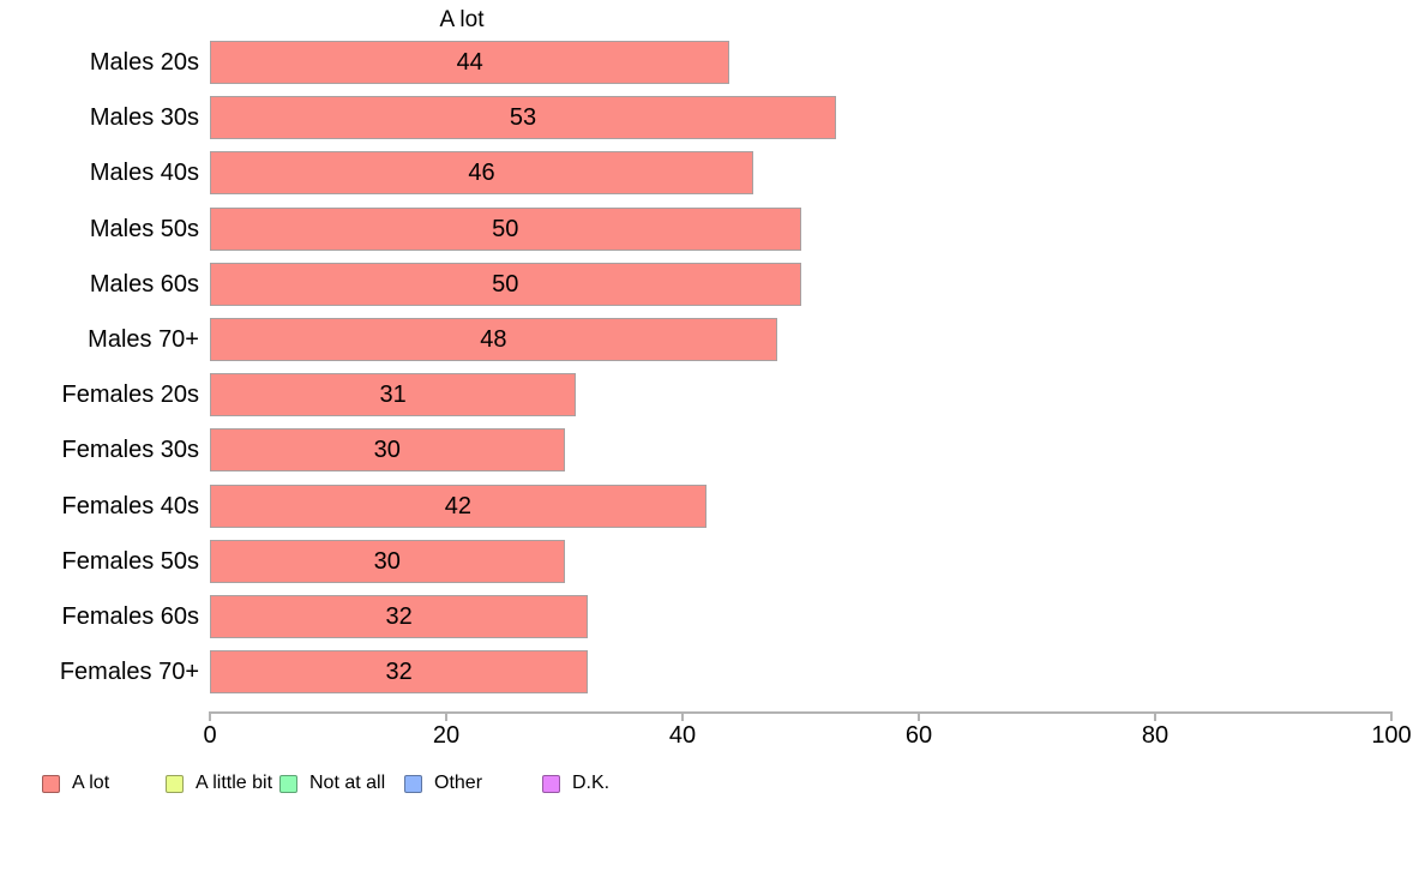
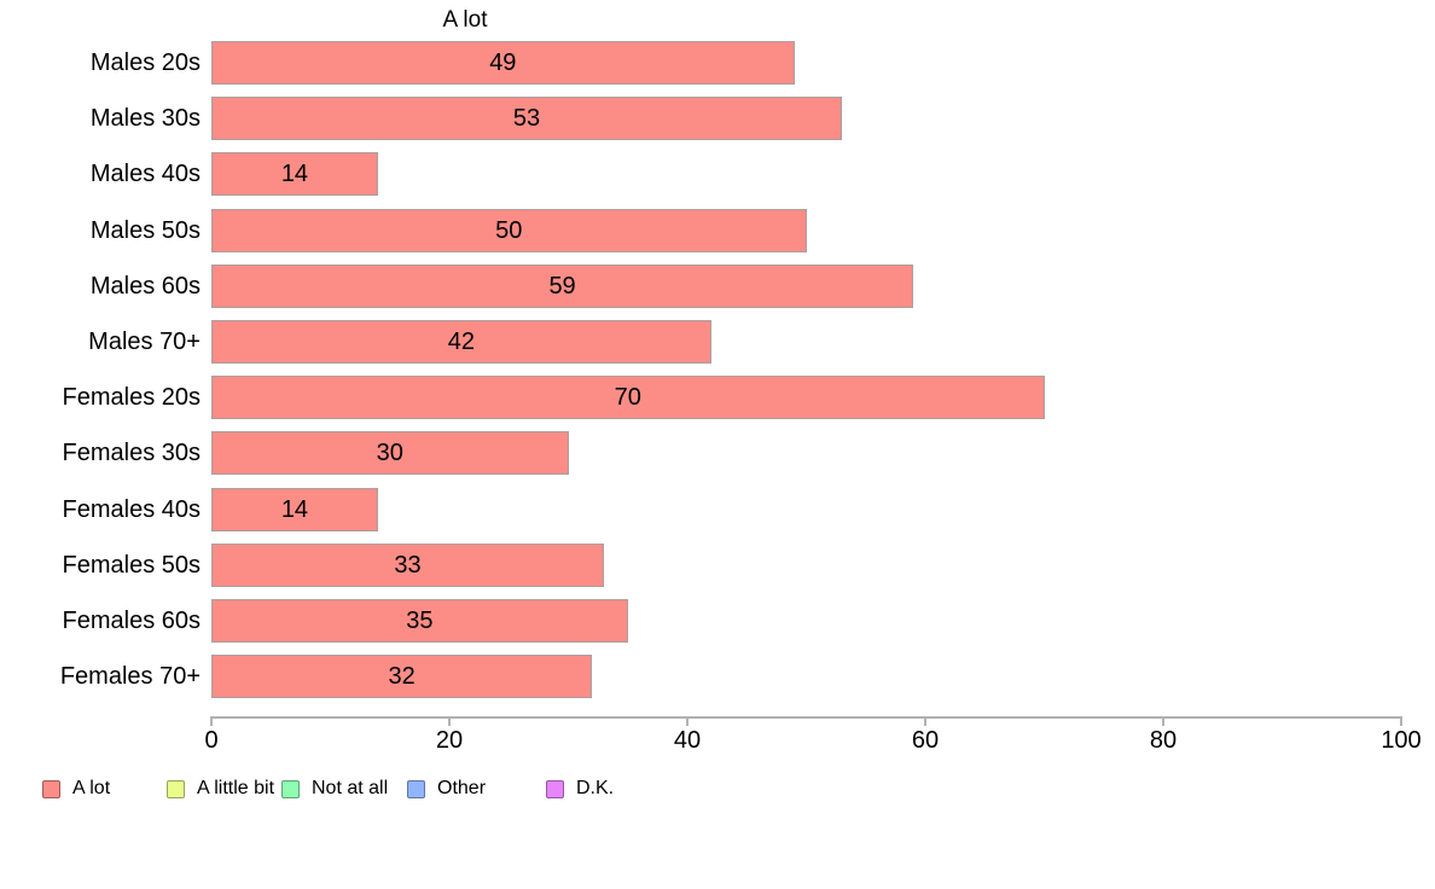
Males 20s: 44 -> 49
Males 40s: 46 -> 14
Males 60s: 50 -> 59
Males 70+: 48 -> 42
Females 20s: 31 -> 70
Females 40s: 42 -> 14
Females 50s: 30 -> 33
Females 60s: 32 -> 35
